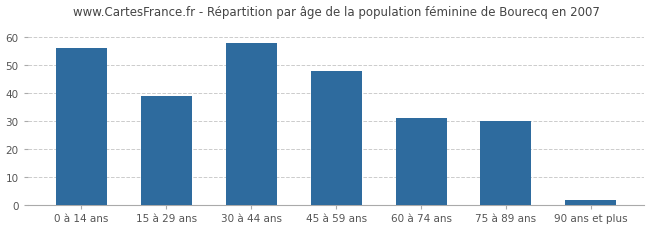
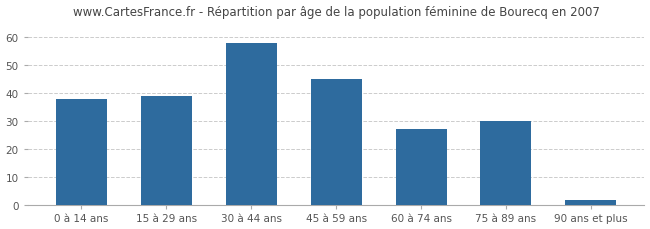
0 à 14 ans: 56 -> 38
45 à 59 ans: 48 -> 45
60 à 74 ans: 31 -> 27
